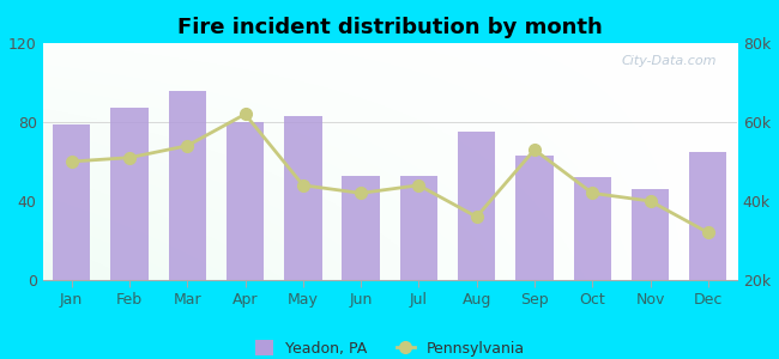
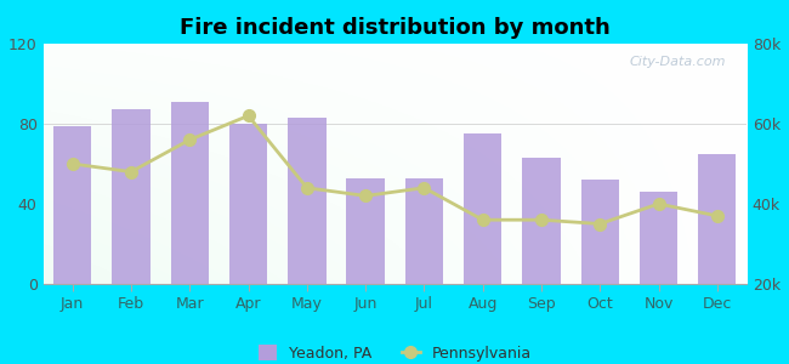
Pennsylvania/Feb: 51k -> 48k
Yeadon, PA/Mar: 96 -> 91
Pennsylvania/Mar: 54k -> 56k
Pennsylvania/Sep: 53k -> 36k
Pennsylvania/Oct: 42k -> 35k
Pennsylvania/Dec: 32k -> 37k
